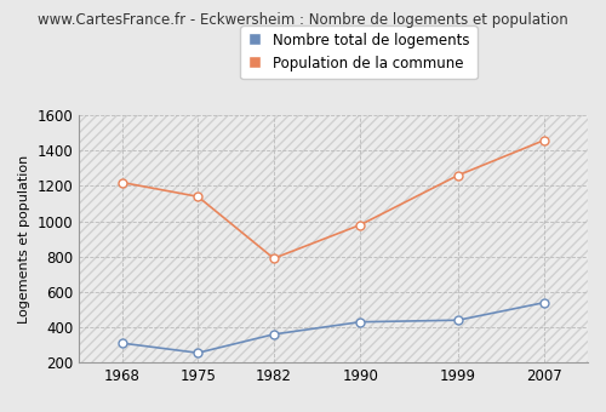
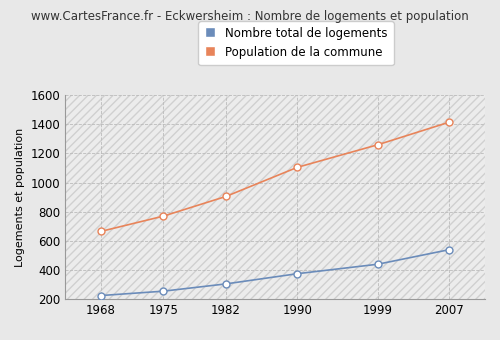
Nombre total de logements/1968: 310 -> 220
Population de la commune/1968: 1220 -> 660
Population de la commune/1975: 1140 -> 770
Nombre total de logements/1982: 360 -> 300
Population de la commune/1982: 790 -> 900
Nombre total de logements/1990: 430 -> 380
Population de la commune/1990: 980 -> 1100
Population de la commune/2007: 1460 -> 1420
